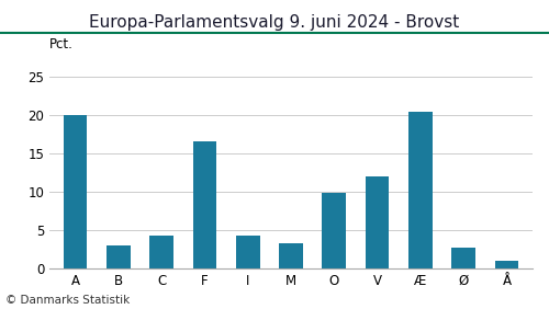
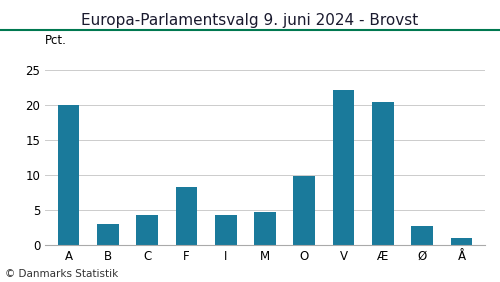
F: 16.6 -> 8.3
M: 3.4 -> 4.7
V: 12.0 -> 22.2
